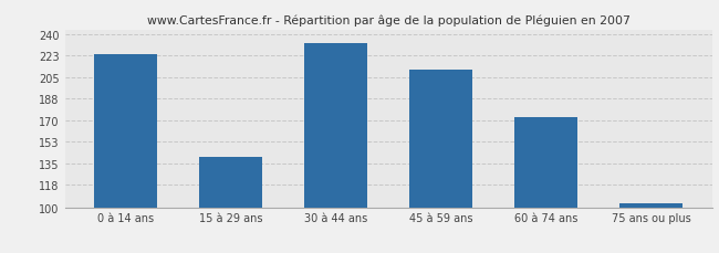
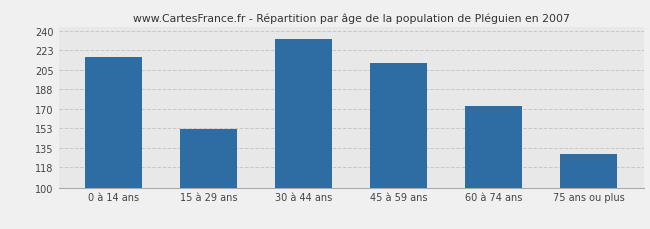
0 à 14 ans: 224 -> 217
15 à 29 ans: 141 -> 152
75 ans ou plus: 103 -> 130
